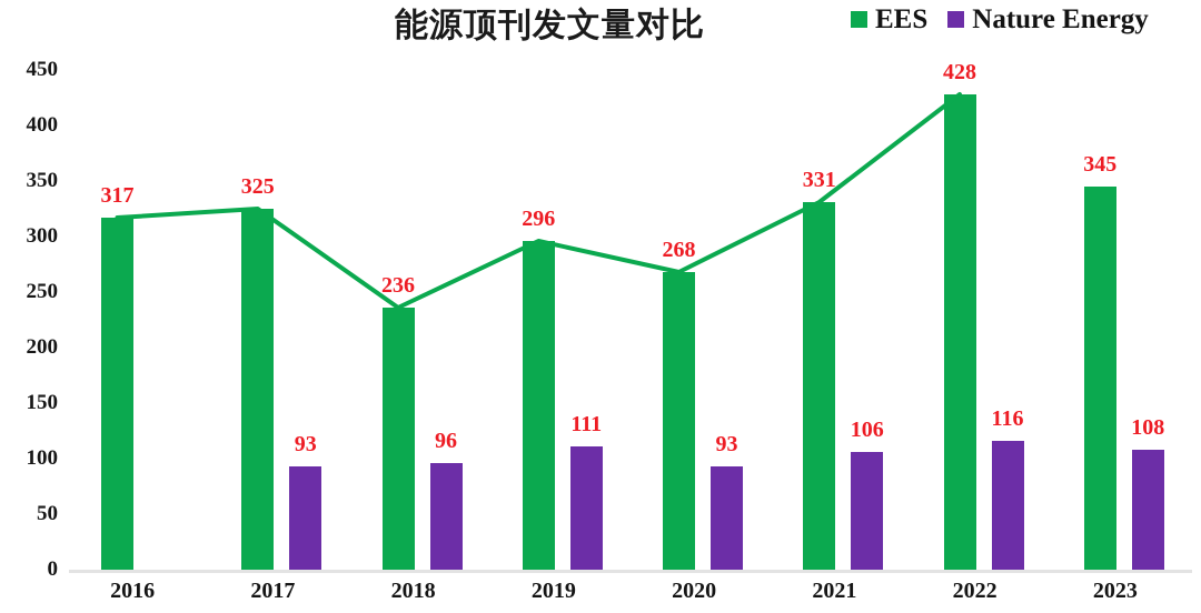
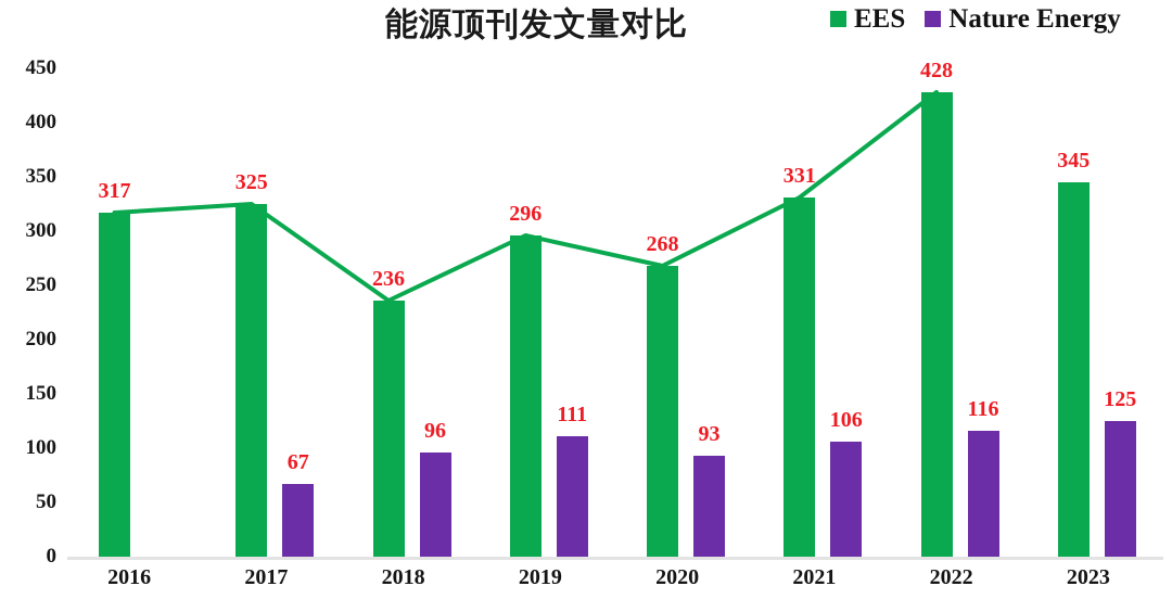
Nature Energy/2017: 93 -> 67
Nature Energy/2023: 108 -> 125
